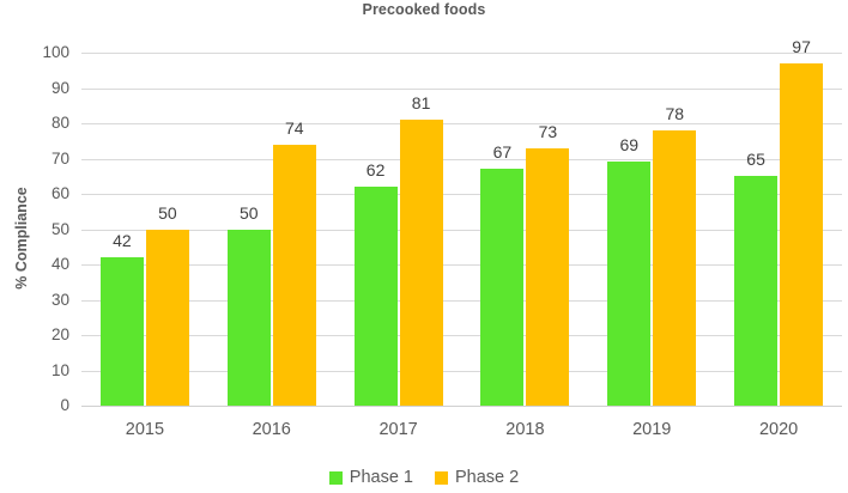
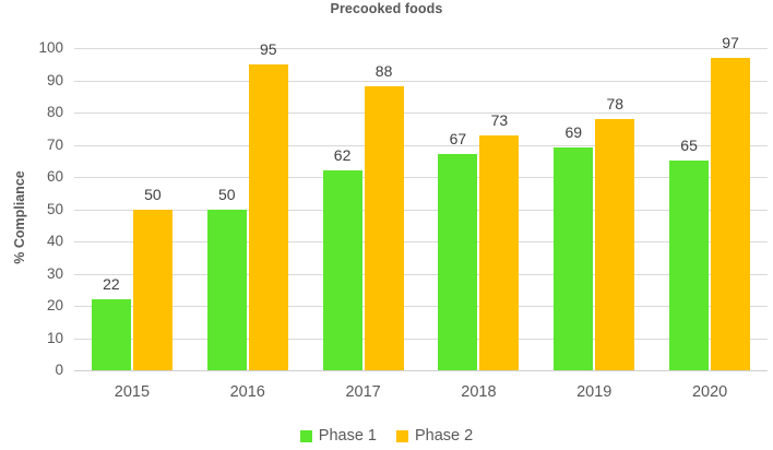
Phase 1/2015: 42 -> 22
Phase 2/2016: 74 -> 95
Phase 2/2017: 81 -> 88
